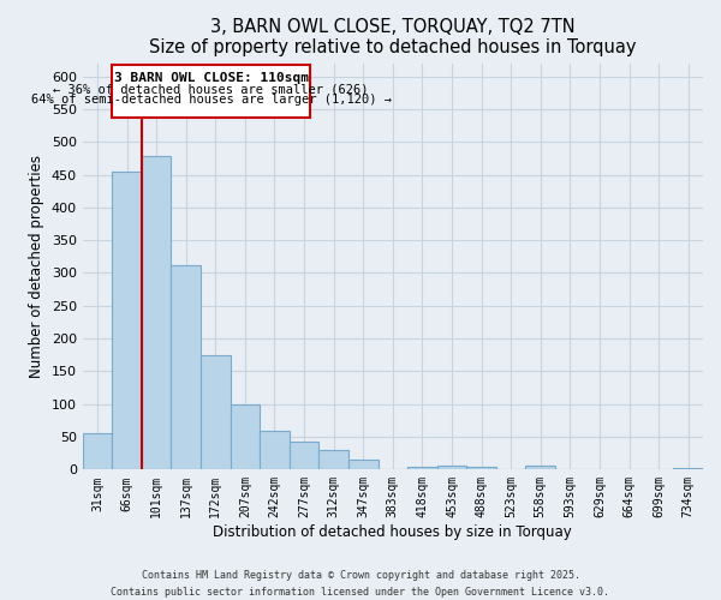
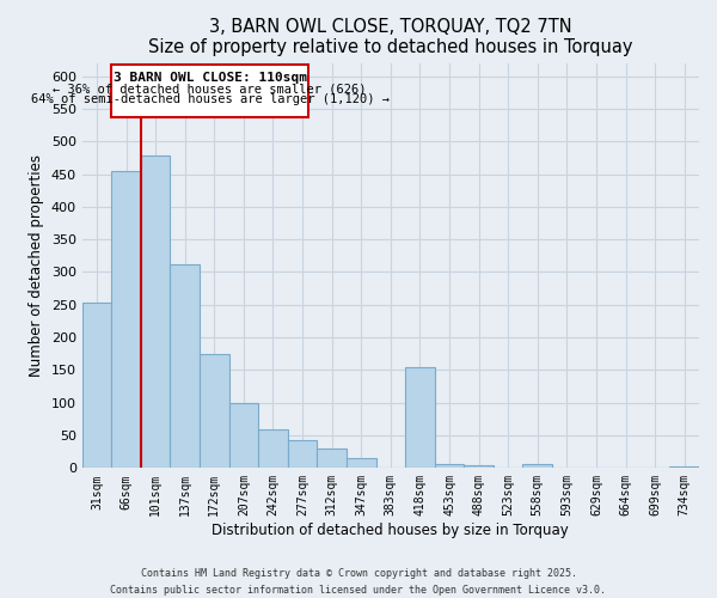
31sqm: 55 -> 254
418sqm: 5 -> 154
